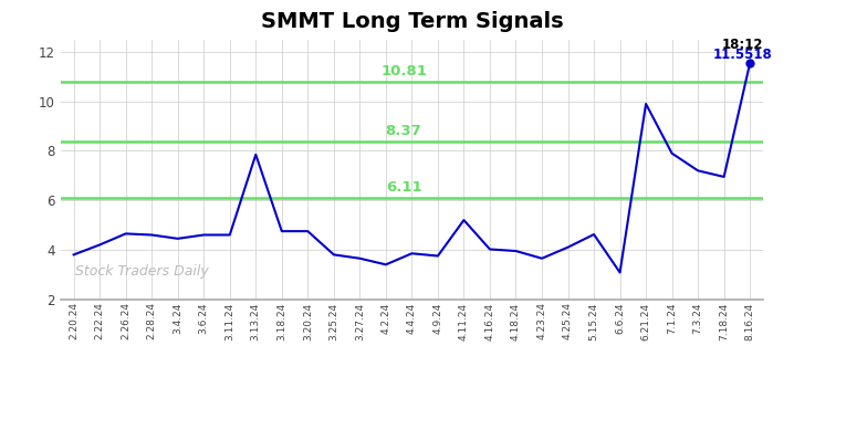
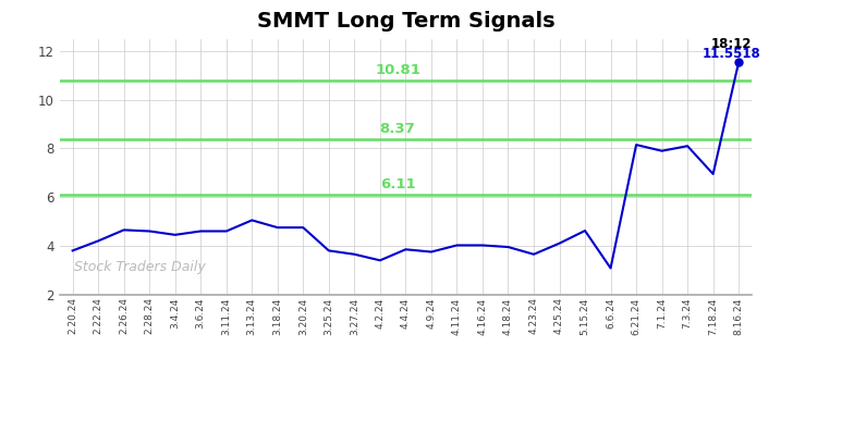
3.13.24: 7.85 -> 5.05
4.11.24: 5.20 -> 4.02
6.21.24: 9.90 -> 8.15
7.3.24: 7.20 -> 8.10
